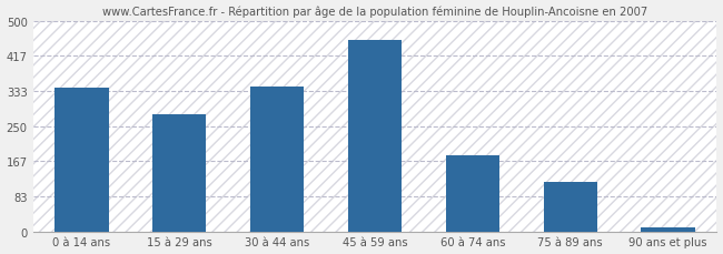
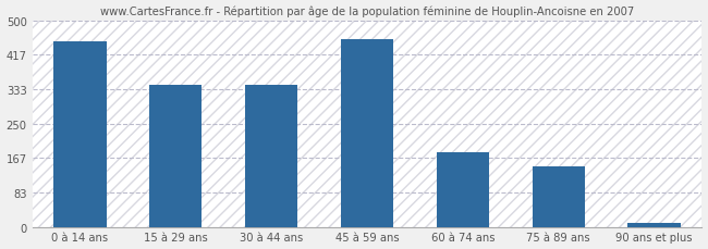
0 à 14 ans: 340 -> 450
15 à 29 ans: 277 -> 345
75 à 89 ans: 118 -> 145
